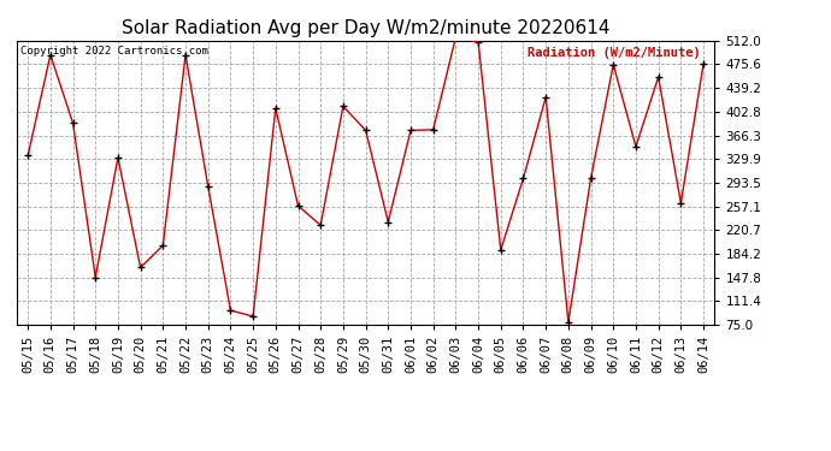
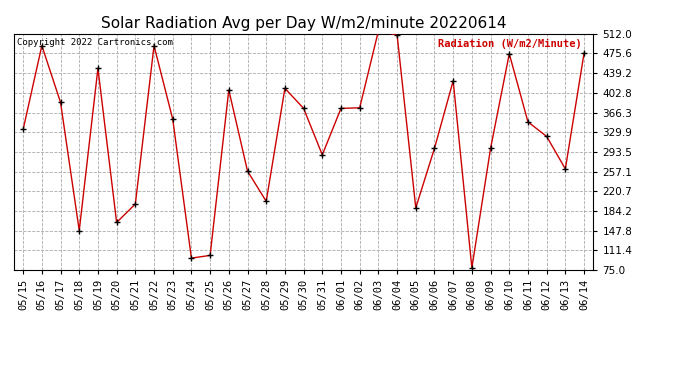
05/19: 332 -> 448
05/23: 288 -> 354
05/25: 88 -> 102
05/28: 228 -> 202
05/31: 233 -> 288
06/12: 456 -> 322
